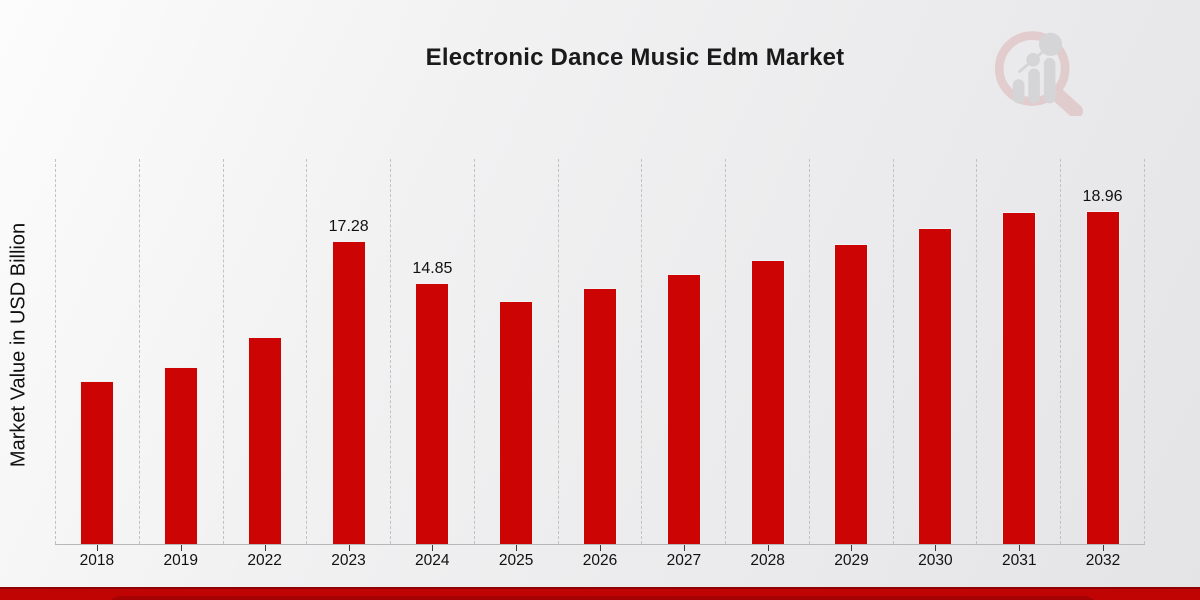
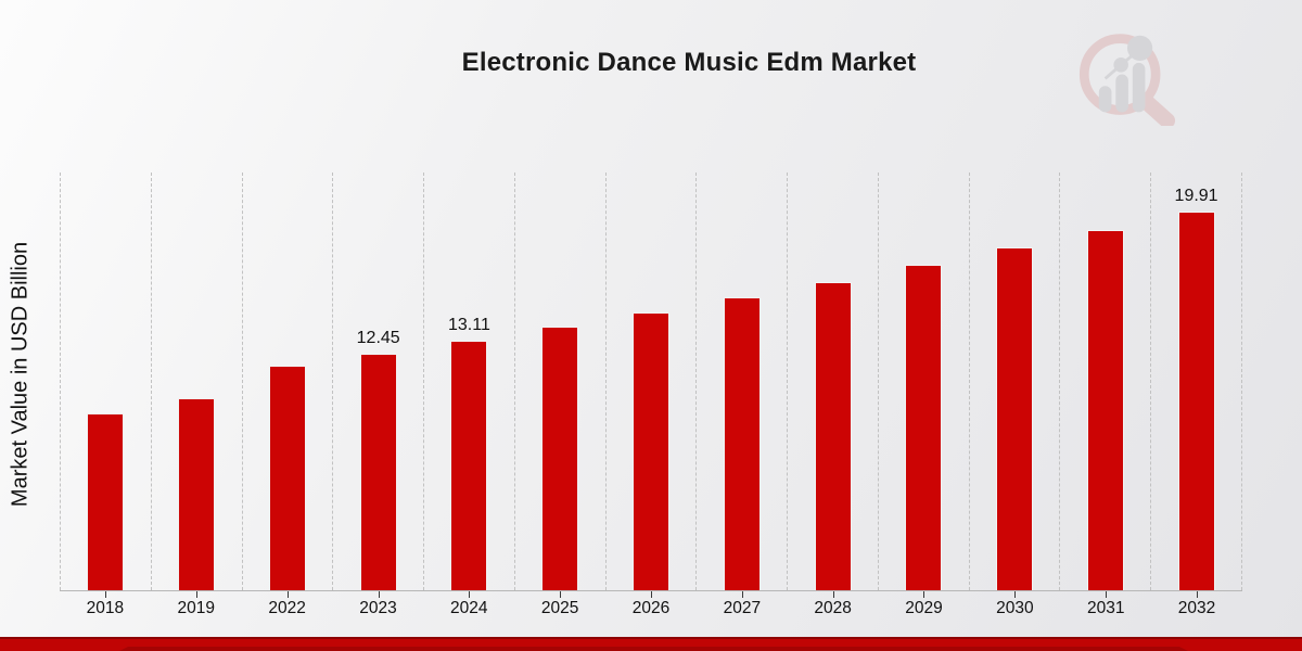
2023: 17.28 -> 12.45
2024: 14.85 -> 13.11
2032: 18.96 -> 19.91
